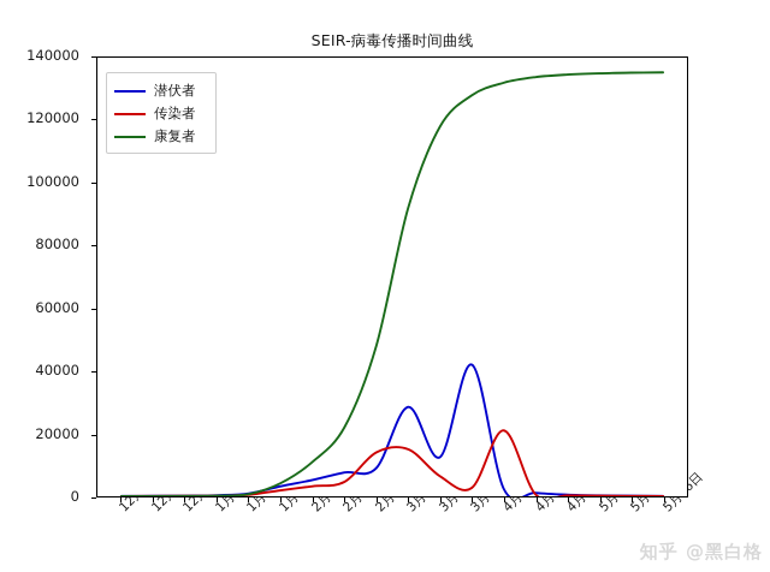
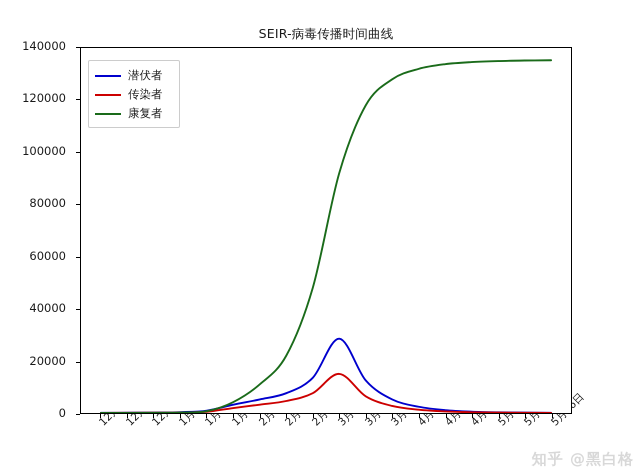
潜伏者/2月26日: 9000 -> 14000
传染者/2月26日: 14000 -> 8000
潜伏者/3月27日: 42000 -> 5000
传染者/4月6日: 21000 -> 1000
